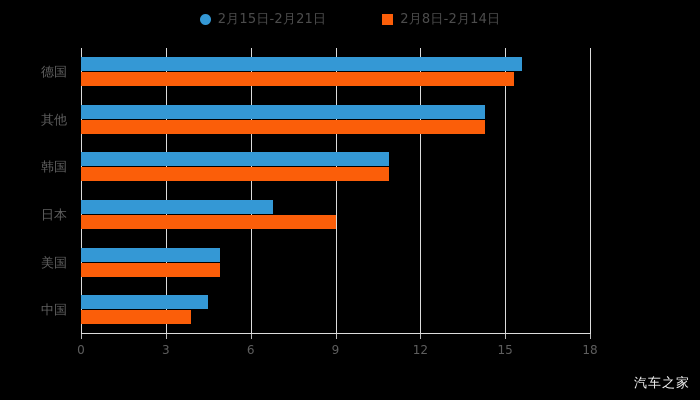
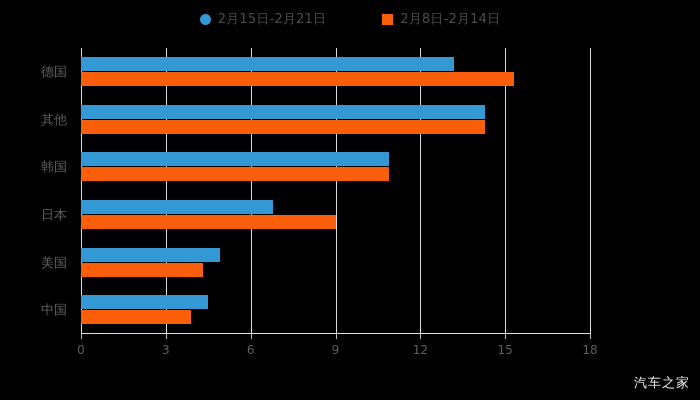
2月15日-2月21日/德国: 15.6 -> 13.2
2月8日-2月14日/美国: 4.9 -> 4.3
